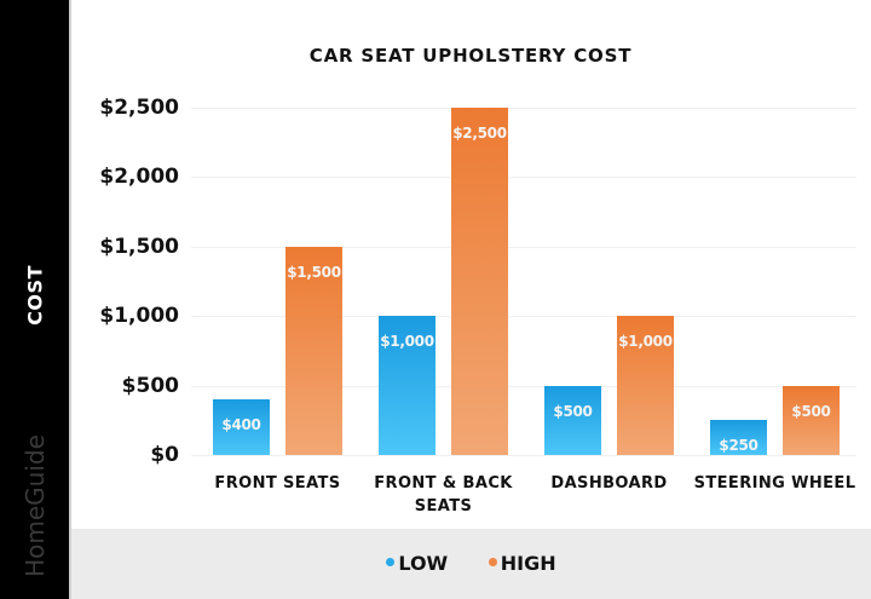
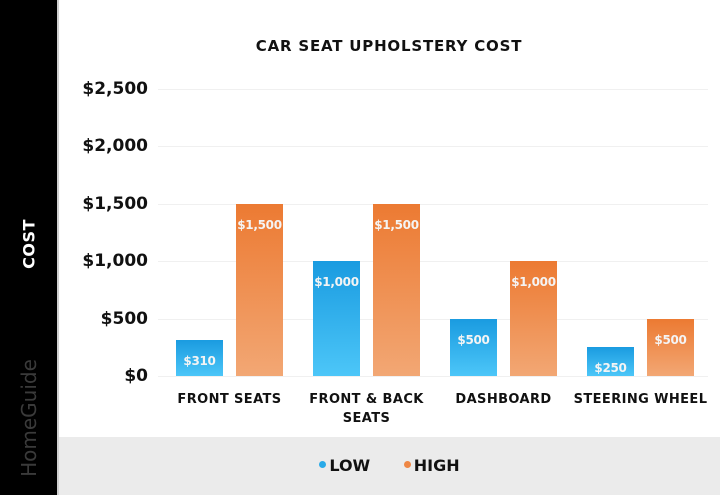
LOW/FRONT SEATS: $400 -> $310
HIGH/FRONT & BACK SEATS: $2,500 -> $1,500
